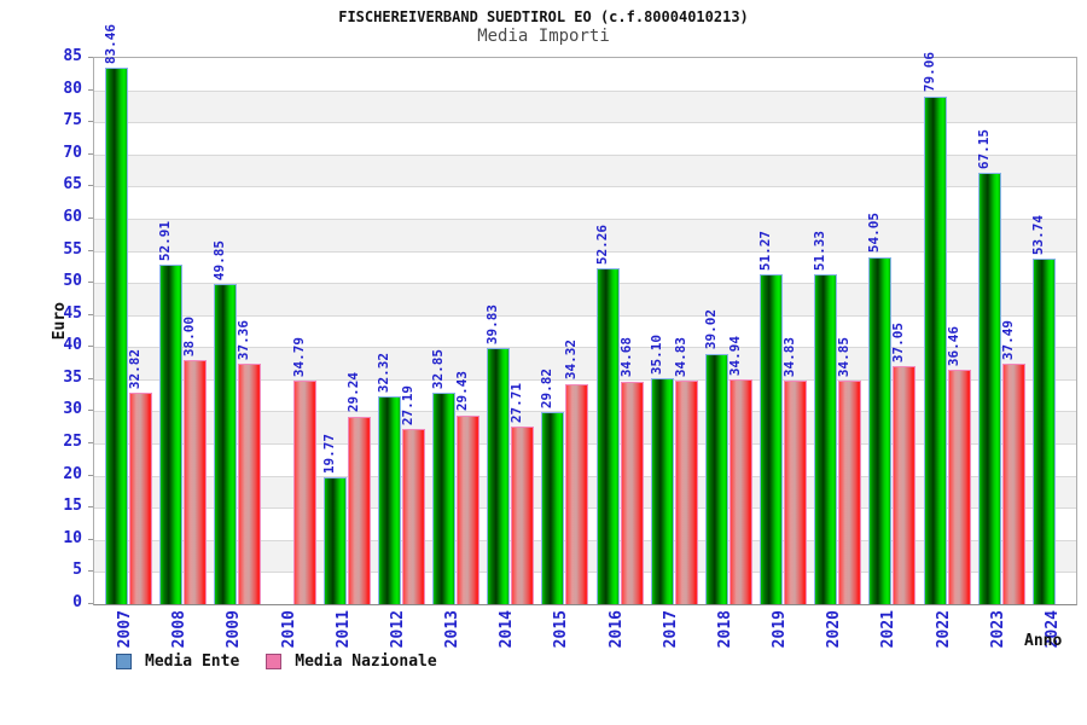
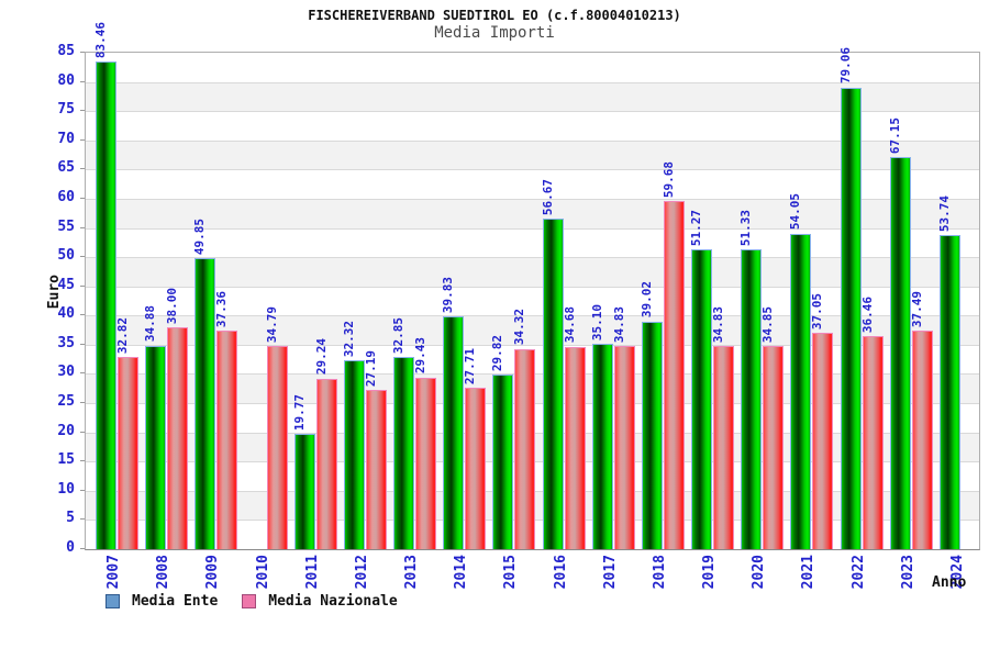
Media Ente/2008: 52.91 -> 34.88
Media Ente/2016: 52.26 -> 56.67
Media Nazionale/2018: 34.94 -> 59.68
